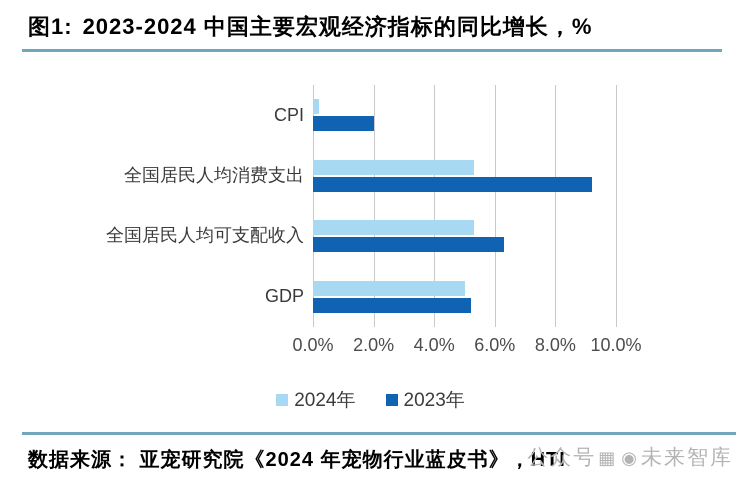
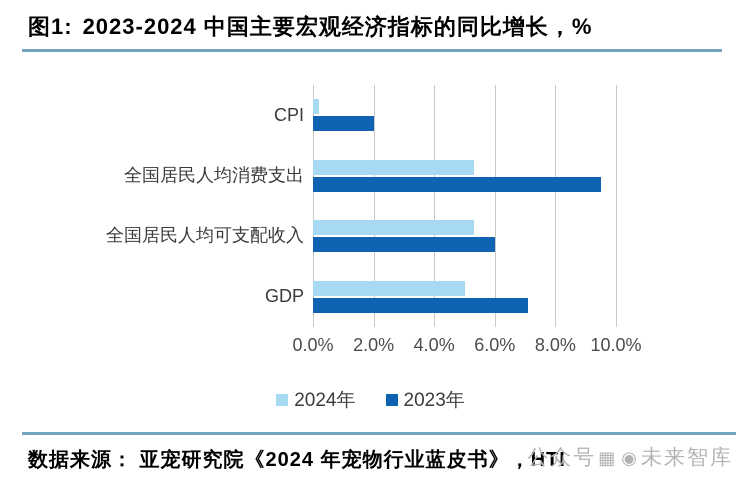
2023年/全国居民人均消费支出: 9.2% -> 9.5%
2023年/全国居民人均可支配收入: 6.3% -> 6.0%
2023年/GDP: 5.2% -> 7.1%
